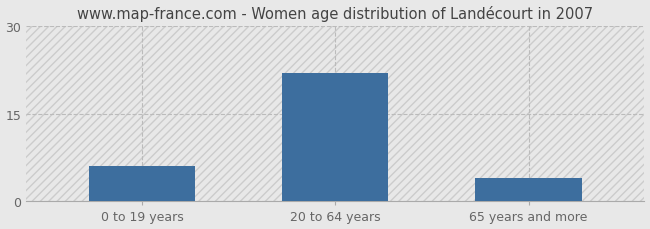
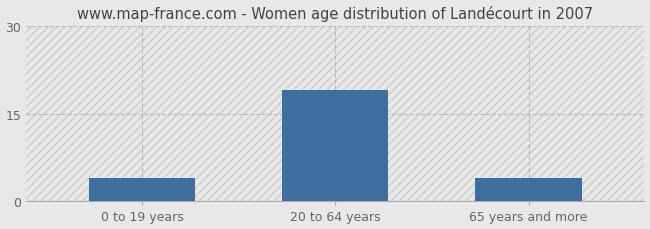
0 to 19 years: 6 -> 4
20 to 64 years: 22 -> 19
